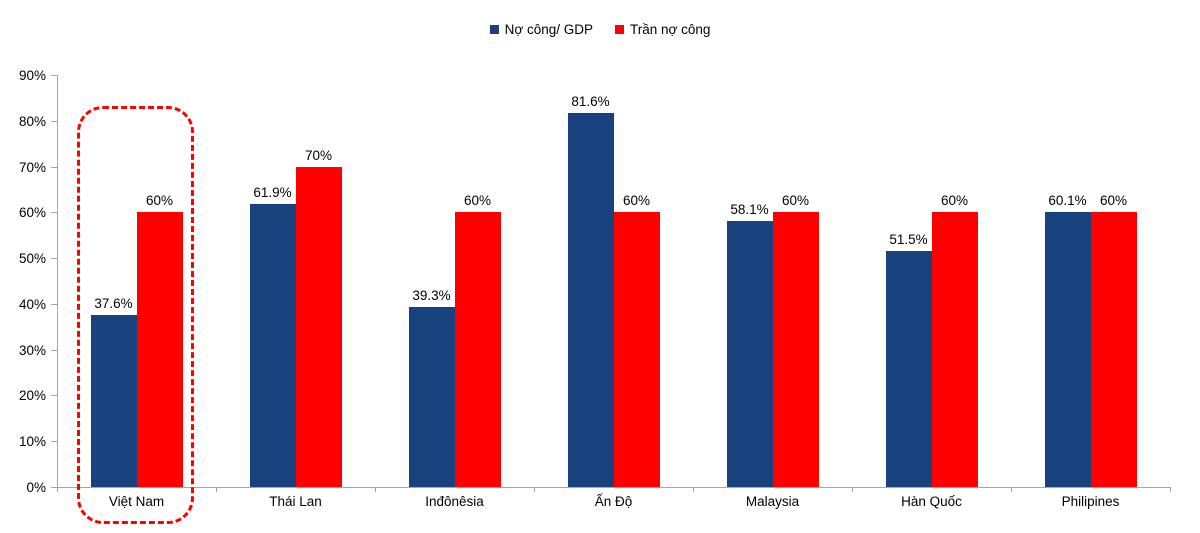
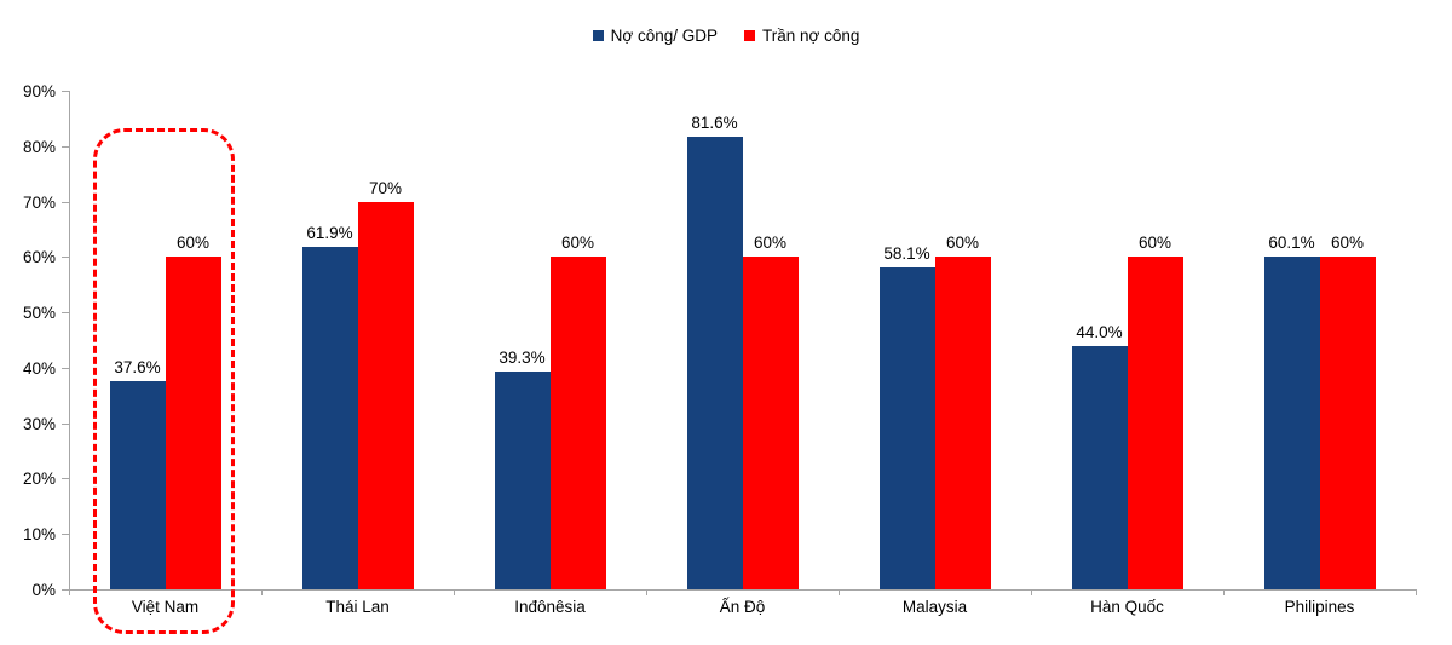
Nợ công/ GDP/Hàn Quốc: 51.5% -> 44.0%
